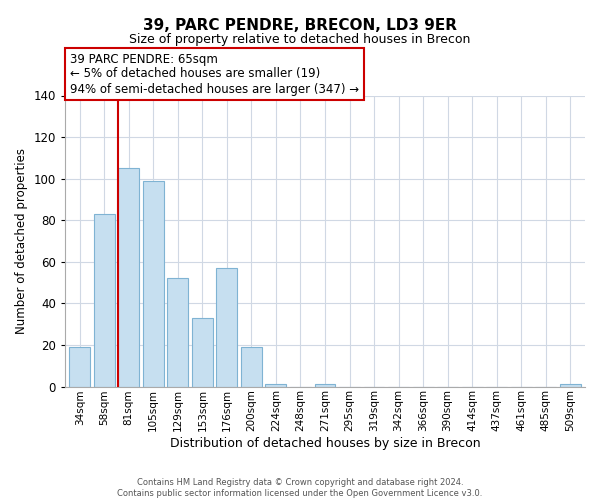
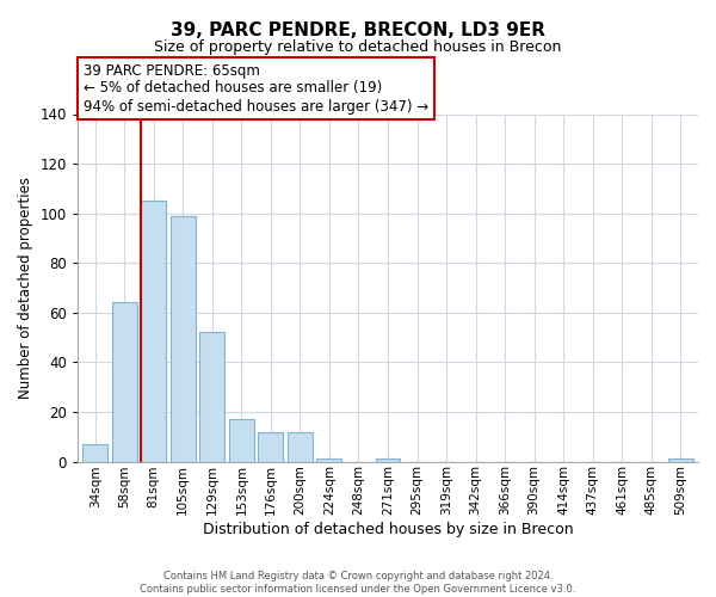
34sqm: 19 -> 7
58sqm: 83 -> 64
153sqm: 33 -> 17
176sqm: 57 -> 12
200sqm: 19 -> 12
